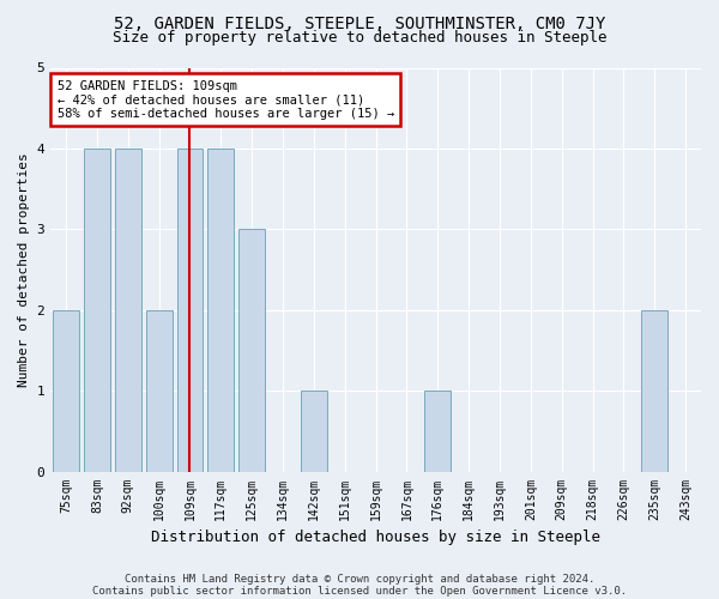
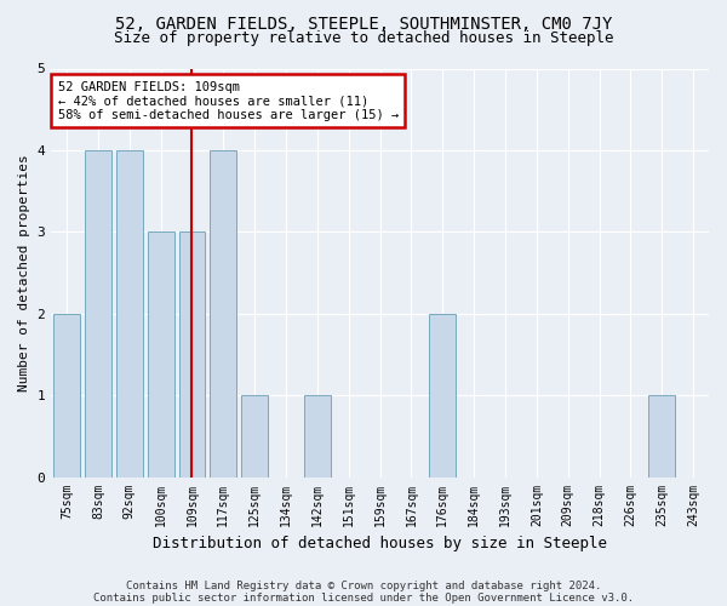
100sqm: 2 -> 3
109sqm: 4 -> 3
125sqm: 3 -> 1
176sqm: 1 -> 2
235sqm: 2 -> 1
